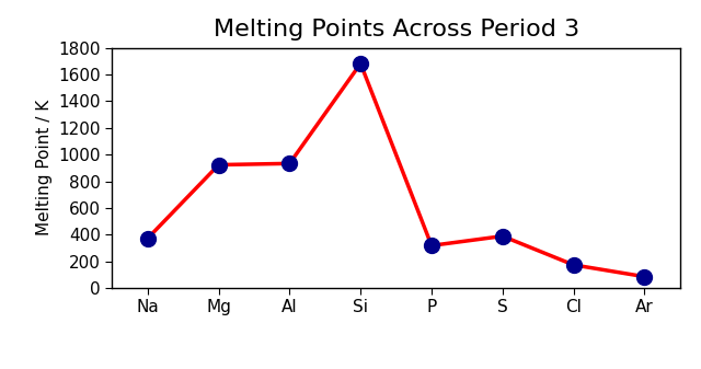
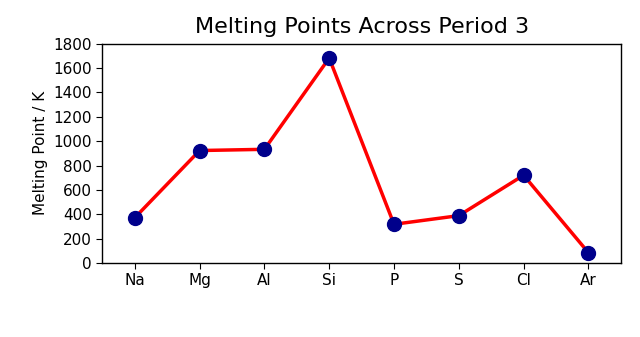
Cl: 170 -> 720
